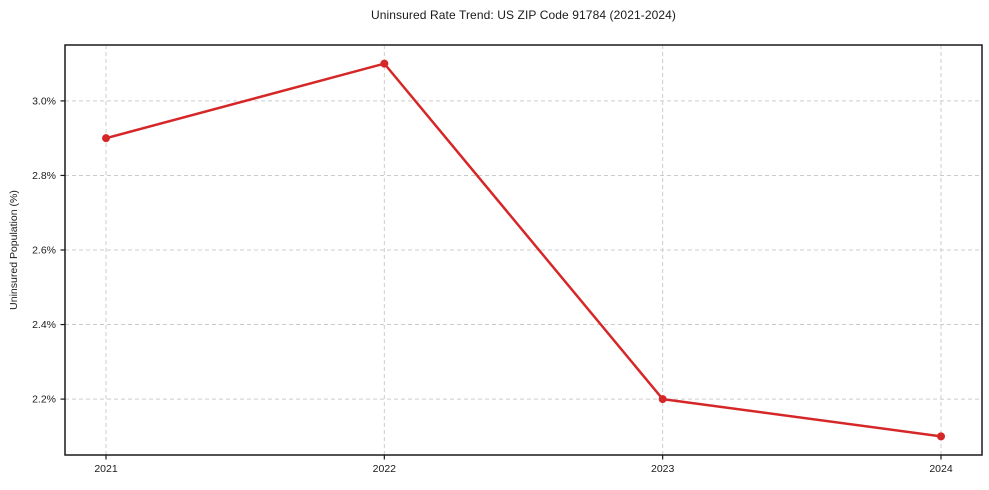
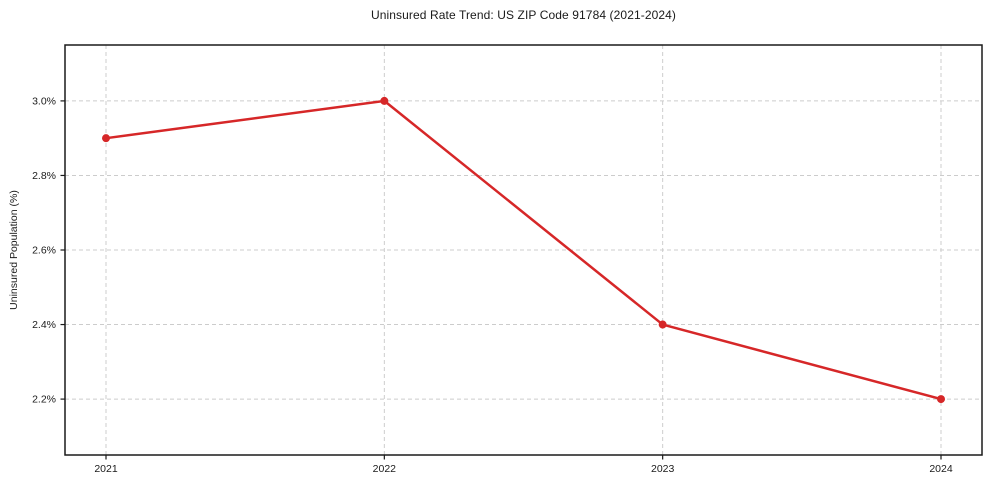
2022: 3.1% -> 3.0%
2023: 2.2% -> 2.4%
2024: 2.1% -> 2.2%
